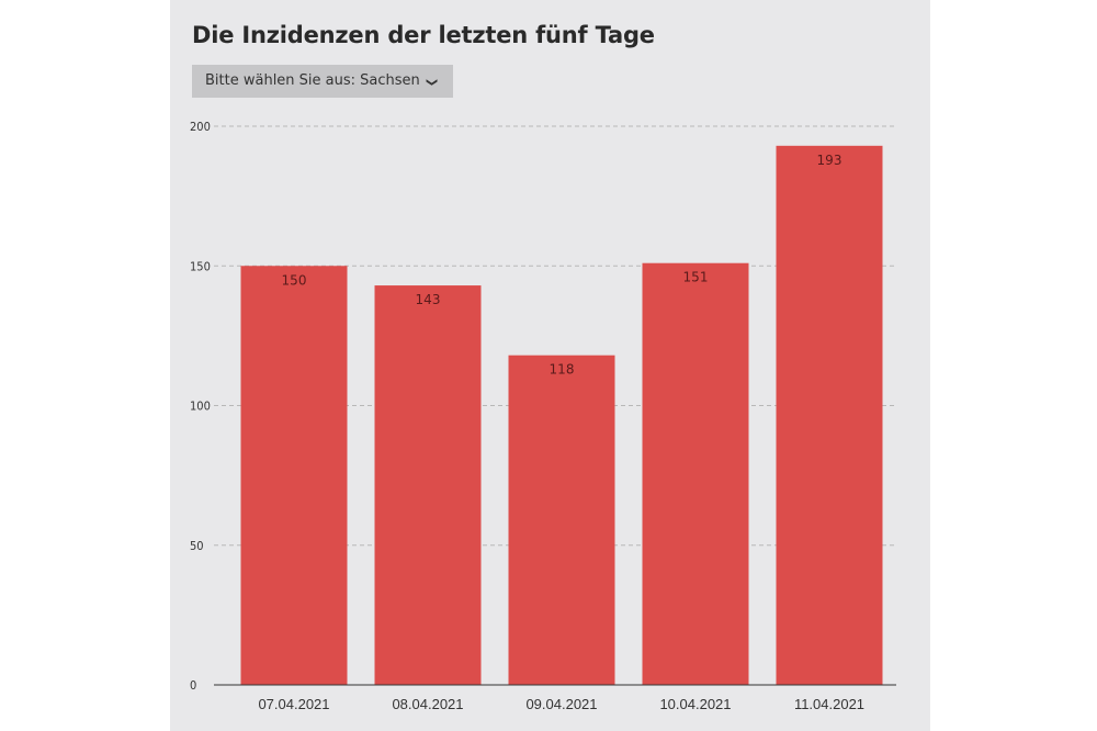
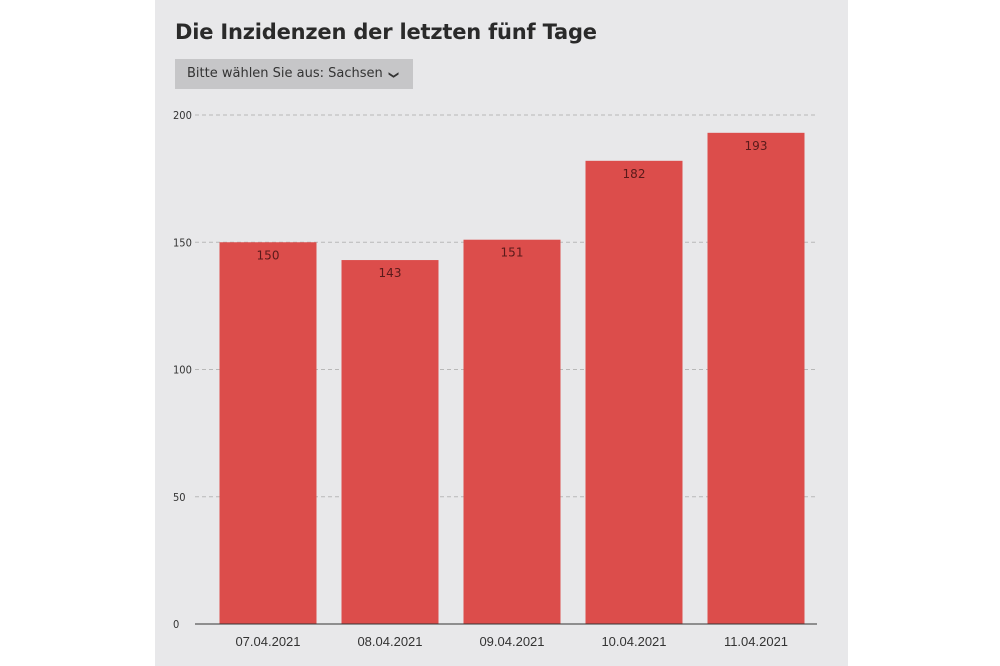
09.04.2021: 118 -> 151
10.04.2021: 151 -> 182
